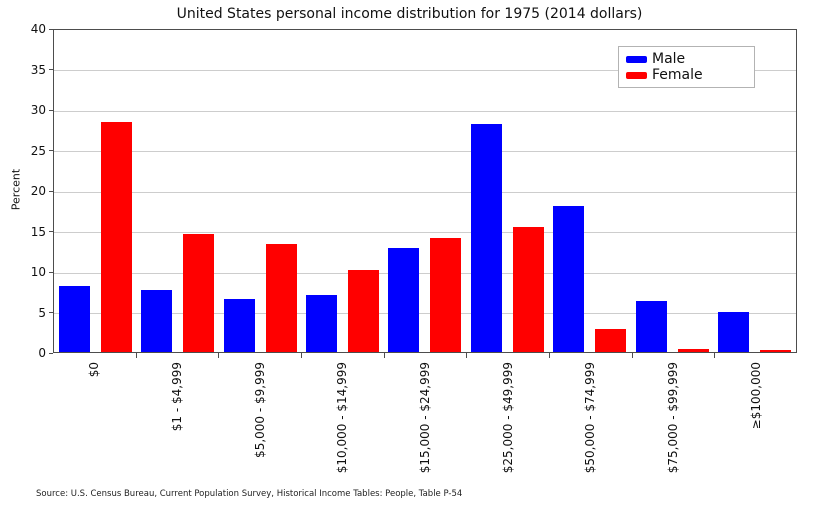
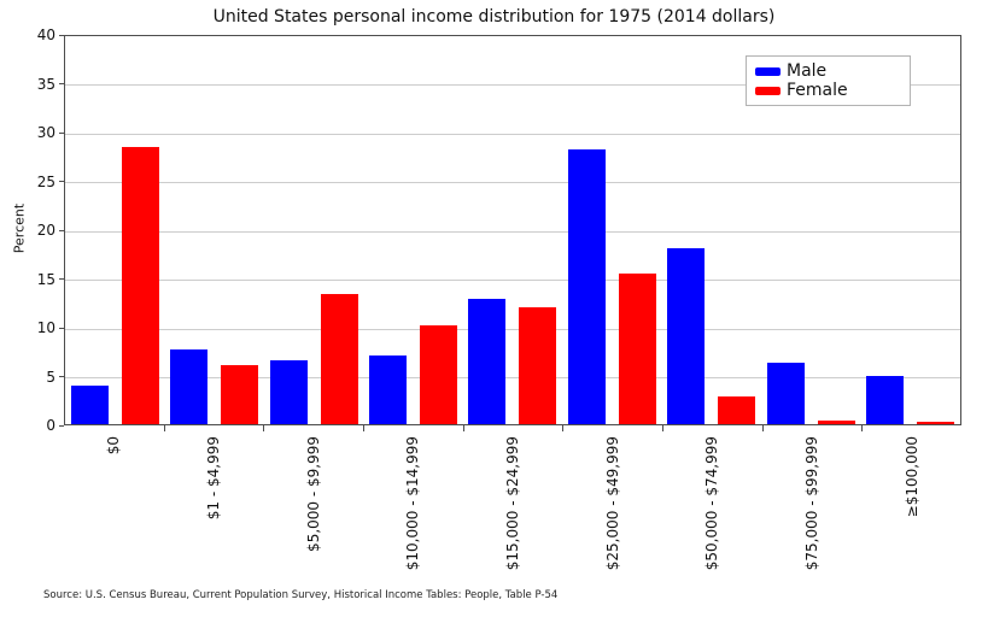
Male/$0: 8 -> 4
Female/$1 - $4,999: 15 -> 6
Female/$15,000 - $24,999: 14 -> 12
